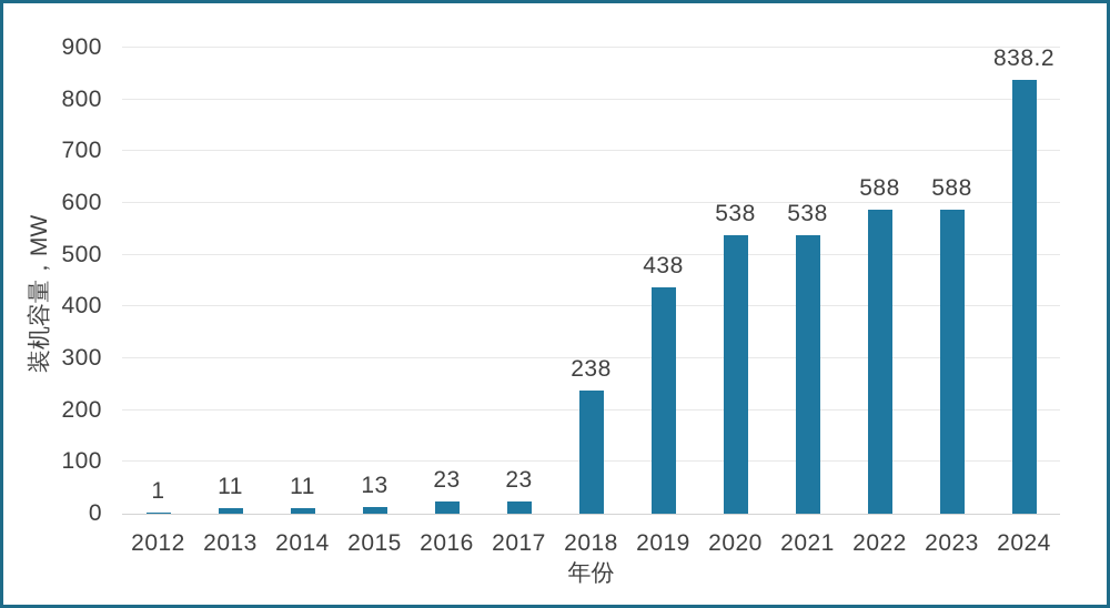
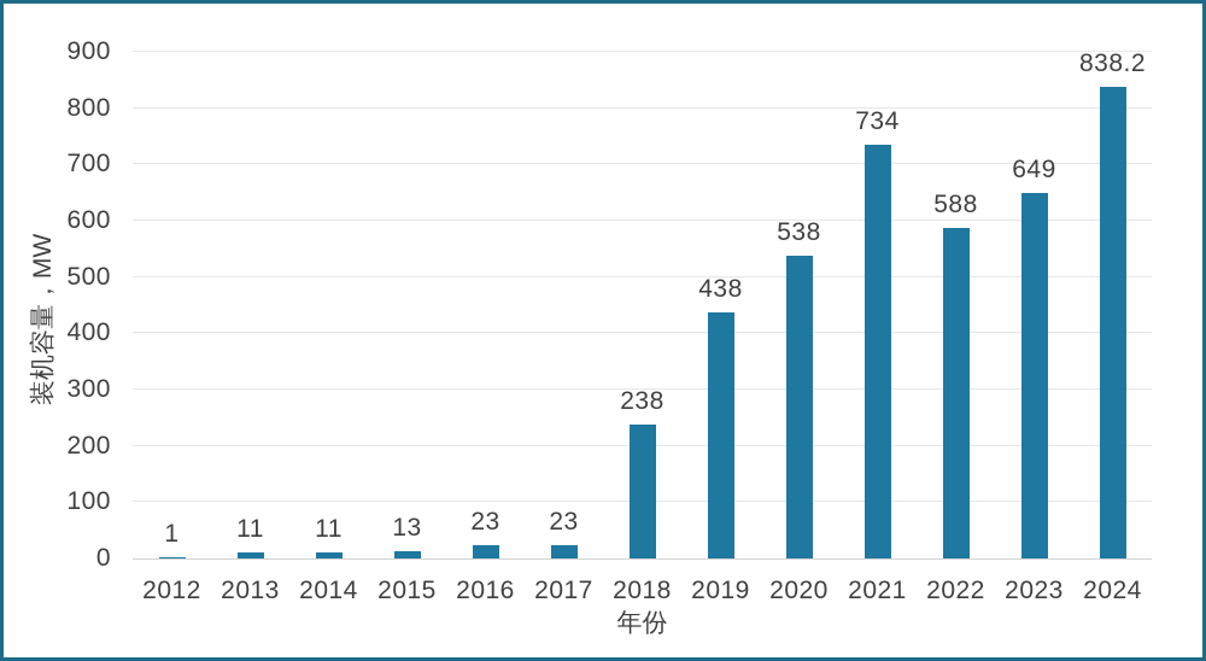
2021: 538 -> 734
2023: 588 -> 649
